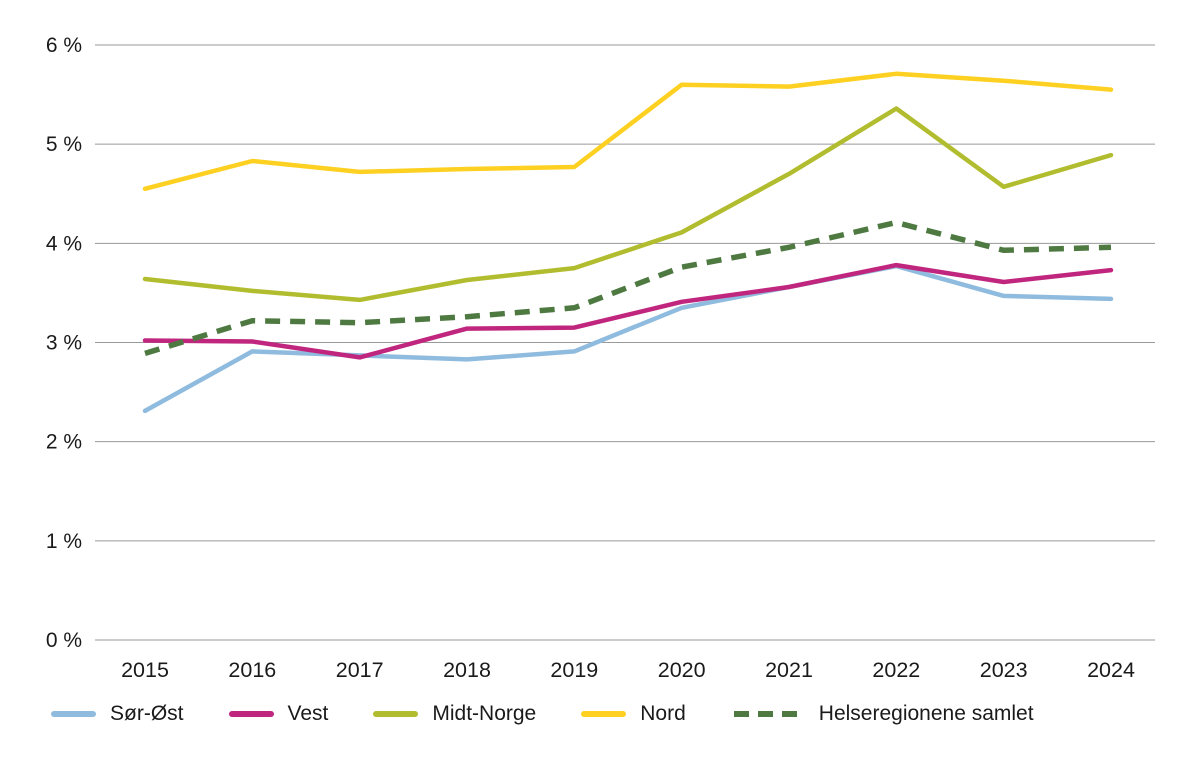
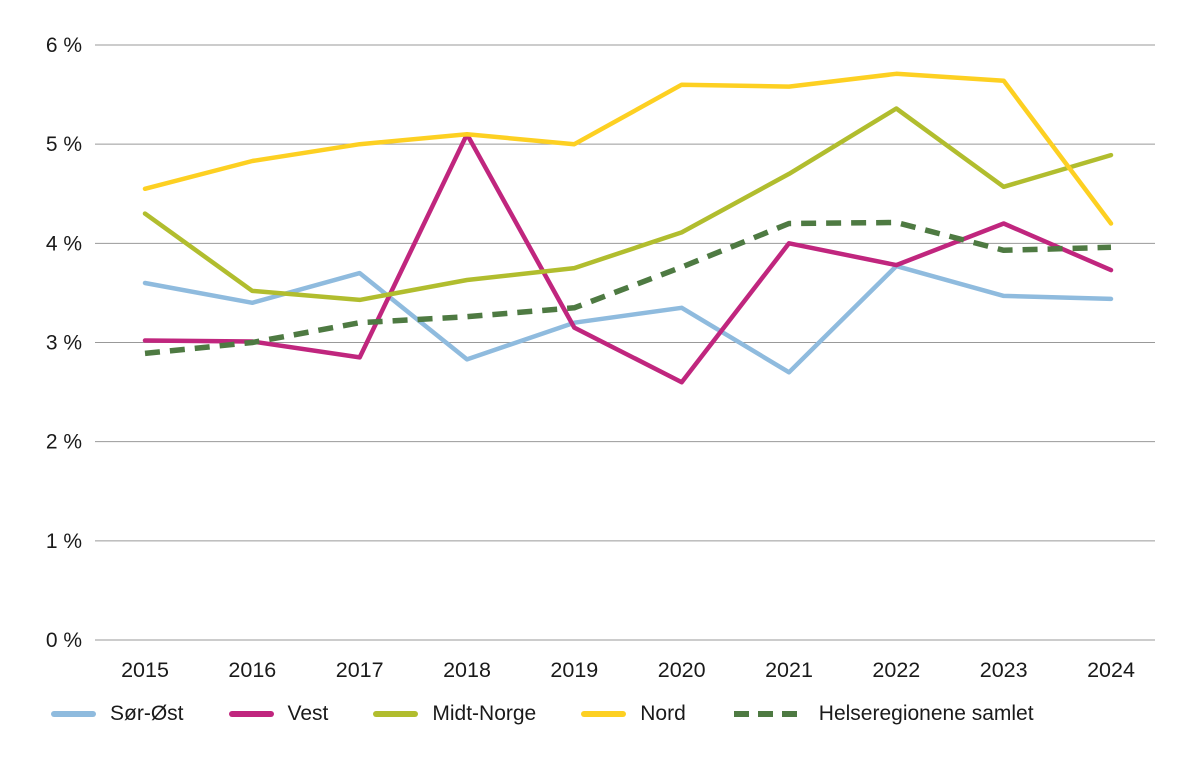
Sør-Øst/2015: 2.3% -> 3.6%
Midt-Norge/2015: 3.6% -> 4.3%
Sør-Øst/2016: 2.9% -> 3.4%
Helseregionene samlet/2016: 3.2% -> 3.0%
Sør-Øst/2017: 2.9% -> 3.7%
Nord/2017: 4.7% -> 5.0%
Vest/2018: 3.1% -> 5.1%
Nord/2018: 4.8% -> 5.1%
Sør-Øst/2019: 2.9% -> 3.2%
Nord/2019: 4.8% -> 5.0%
Vest/2020: 3.4% -> 2.6%
Sør-Øst/2021: 3.6% -> 2.7%
Vest/2021: 3.6% -> 4.0%
Helseregionene samlet/2021: 4.0% -> 4.2%
Vest/2023: 3.6% -> 4.2%
Nord/2024: 5.5% -> 4.2%
